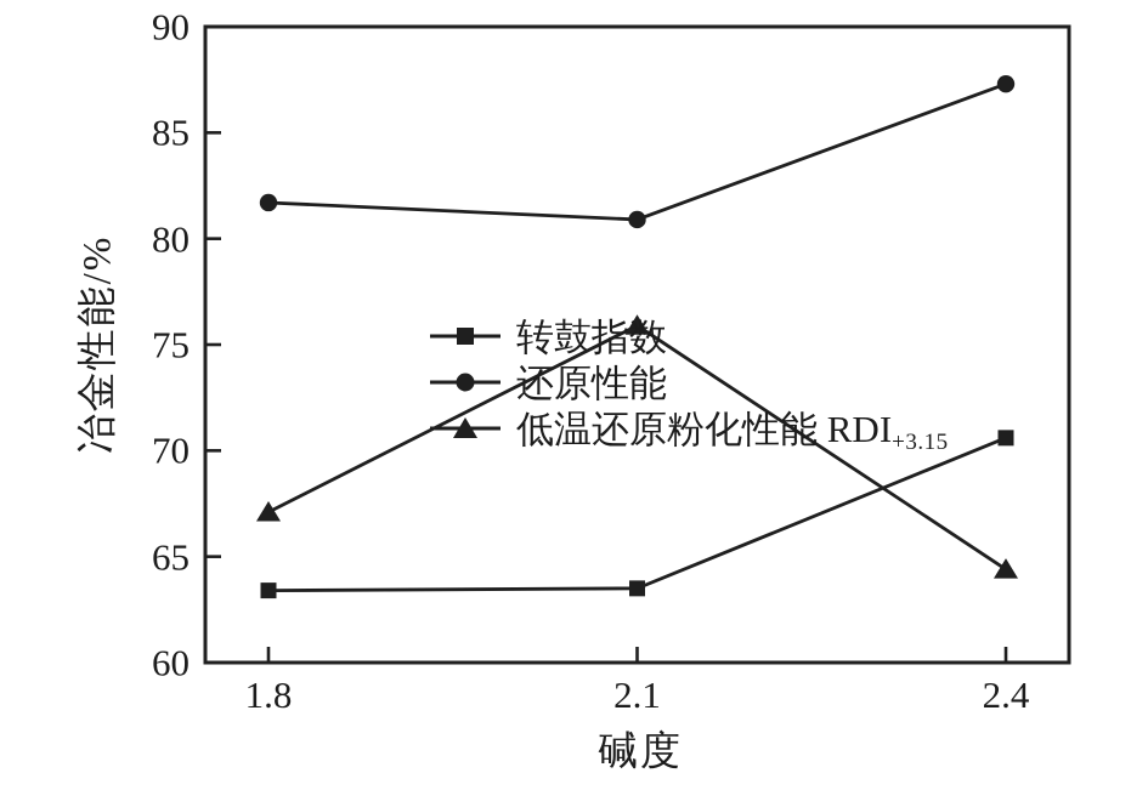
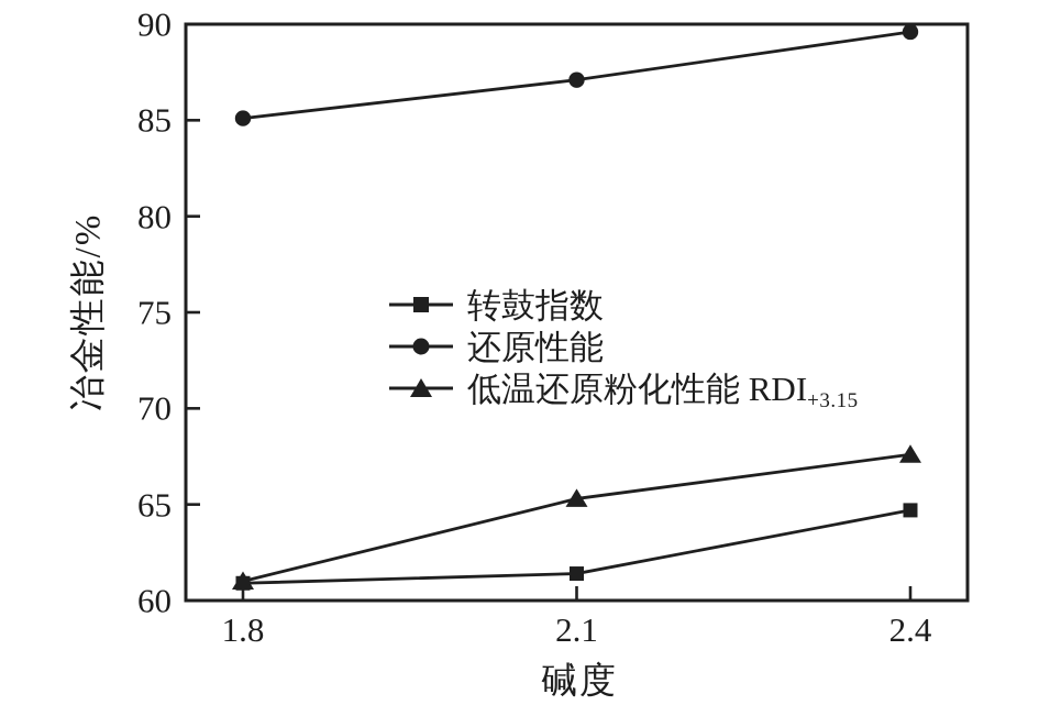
转鼓指数/1.8: 63.4 -> 60.9
还原性能/1.8: 81.7 -> 85.1
低温还原粉化性能 RDI/1.8: 67.1 -> 61.0
转鼓指数/2.1: 63.5 -> 61.4
还原性能/2.1: 80.9 -> 87.1
低温还原粉化性能 RDI/2.1: 75.9 -> 65.3
转鼓指数/2.4: 70.6 -> 64.7
还原性能/2.4: 87.3 -> 89.6
低温还原粉化性能 RDI/2.4: 64.4 -> 67.6
